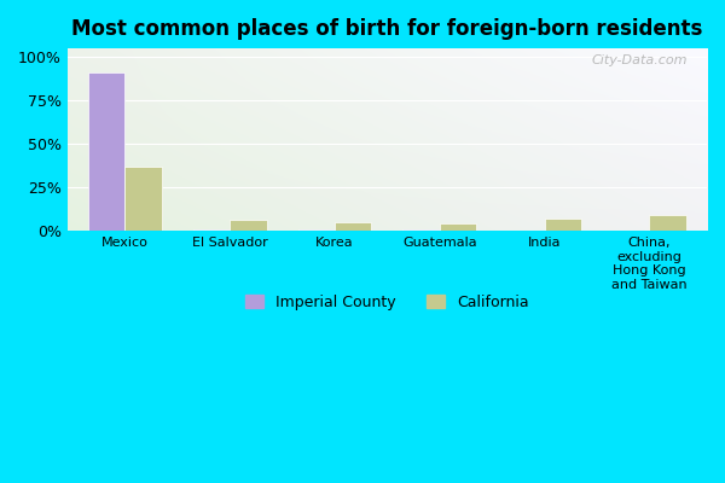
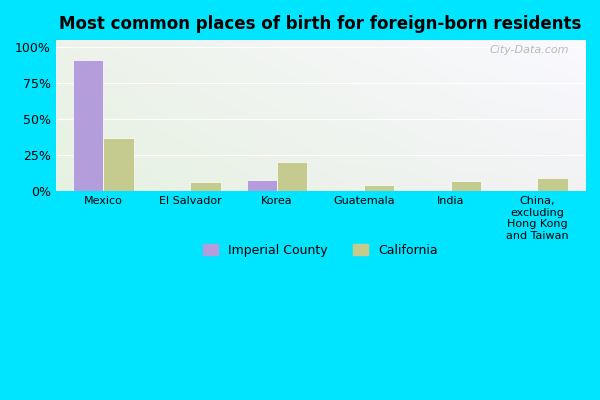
Imperial County/Korea: 1% -> 8%
California/Korea: 5% -> 20%
